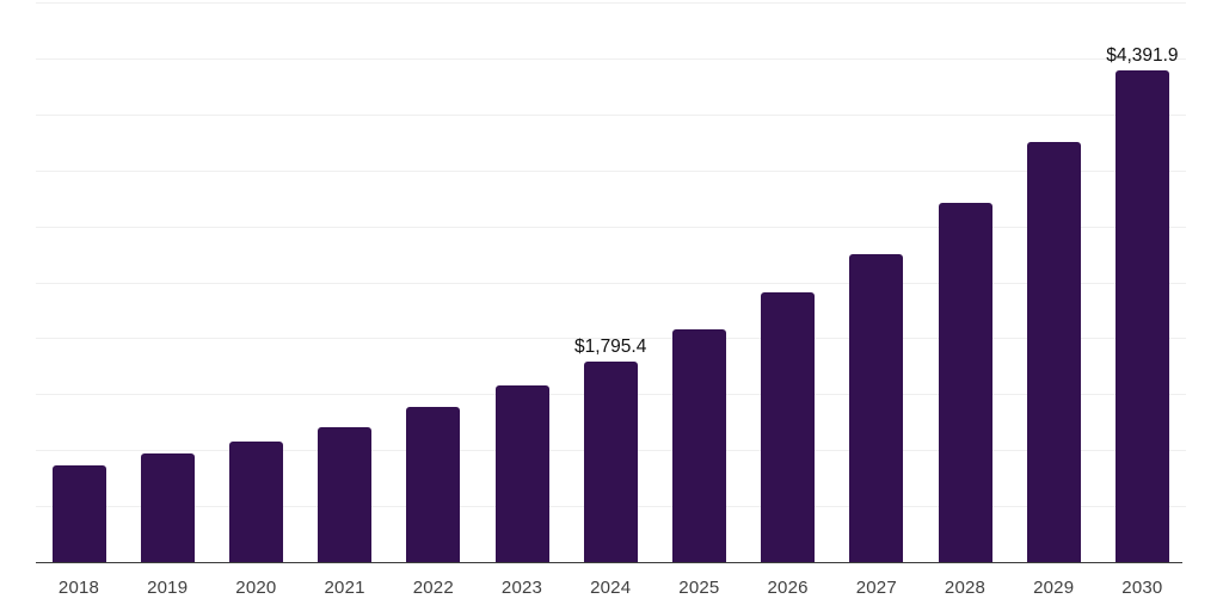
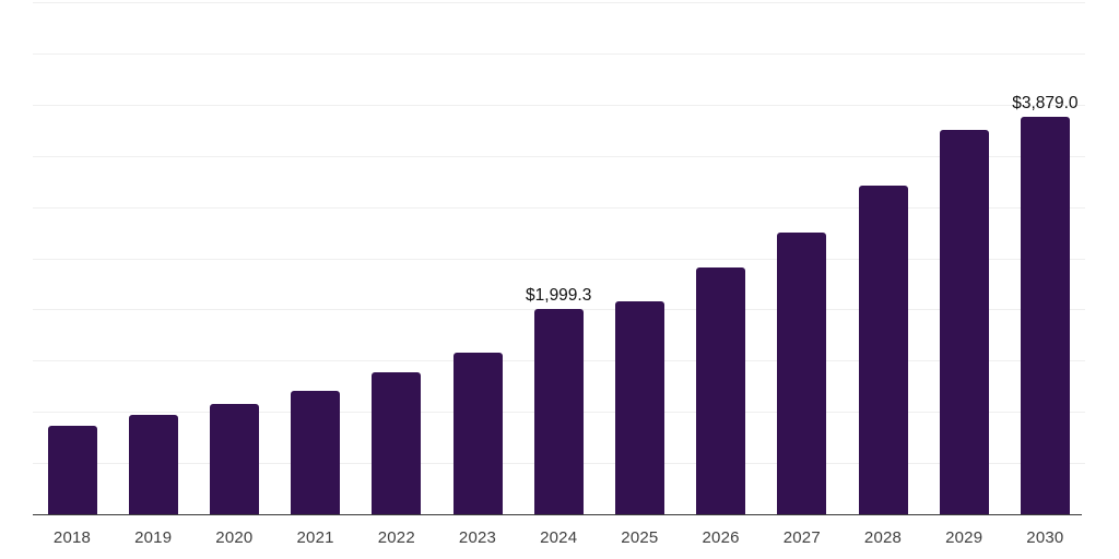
2024: $1,795.4 -> $1,999.3
2030: $4,391.9 -> $3,879.0
